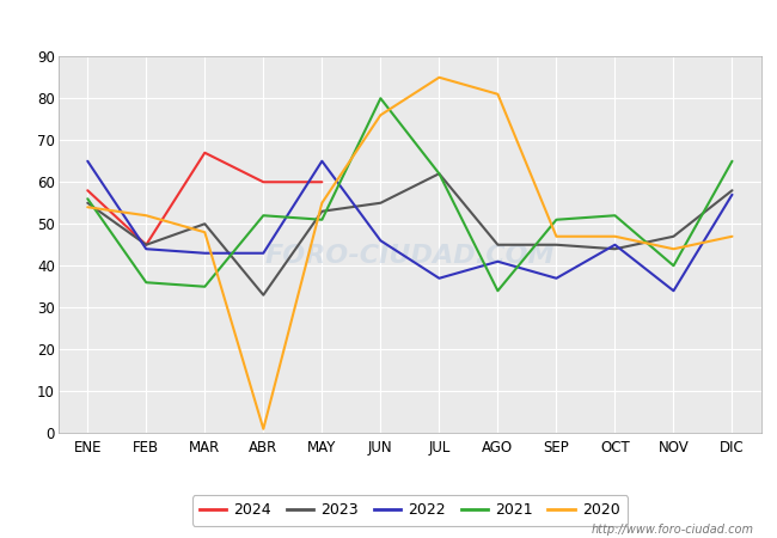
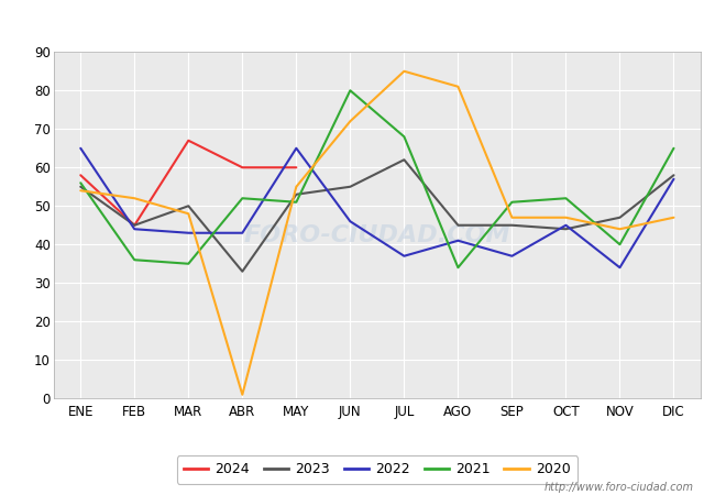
2020/JUN: 76 -> 72
2021/JUL: 62 -> 68
